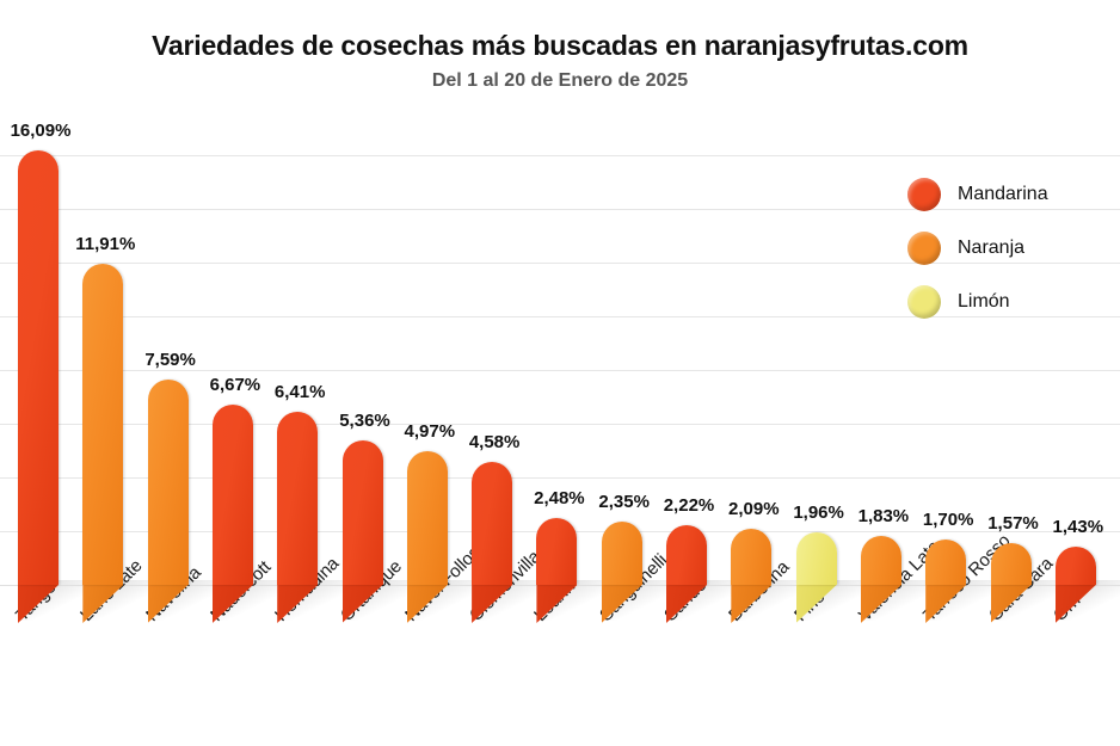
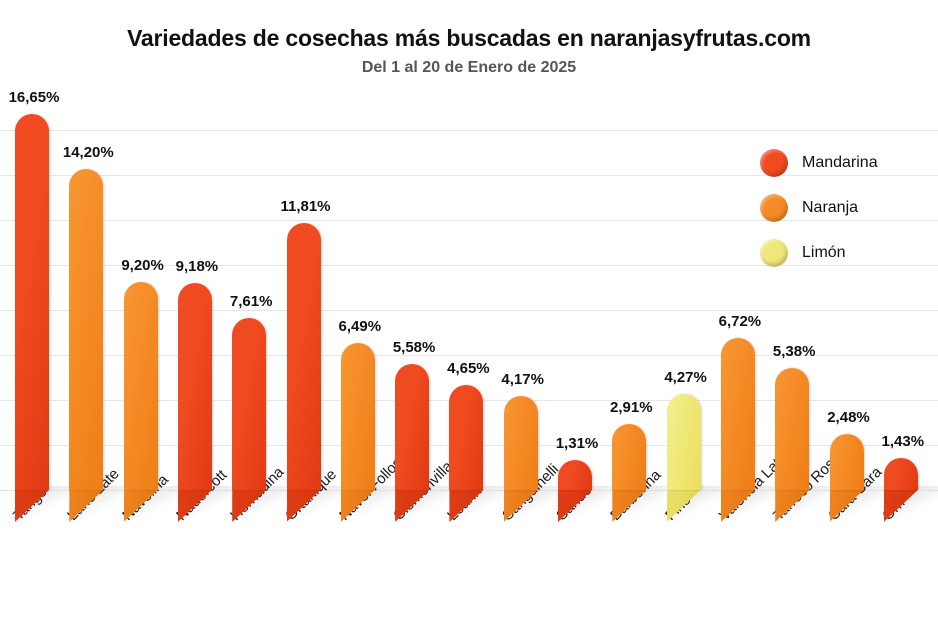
Tango: 16,09% -> 16,65%
Lane Late: 11,91% -> 14,20%
Navelina: 7,59% -> 9,20%
Nadorcott: 6,67% -> 9,18%
Hernadina: 6,41% -> 7,61%
Ortanique: 5,36% -> 11,81%
Navel Follos: 4,97% -> 6,49%
Clemenvilla: 4,58% -> 5,58%
Leanri: 2,48% -> 4,65%
Sanguinelli: 2,35% -> 4,17%
Sando: 2,22% -> 1,31%
Barberina: 2,09% -> 2,91%
Fino: 1,96% -> 4,27%
Valencia Late: 1,83% -> 6,72%
Tarroco Rosso: 1,70% -> 5,38%
Cara Cara: 1,57% -> 2,48%
